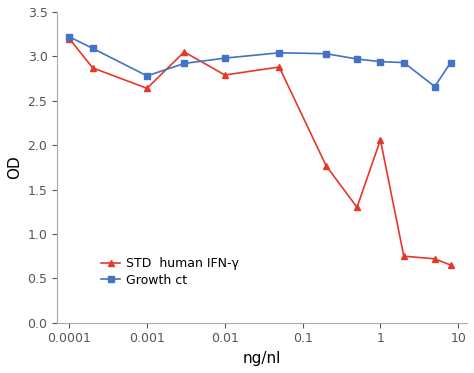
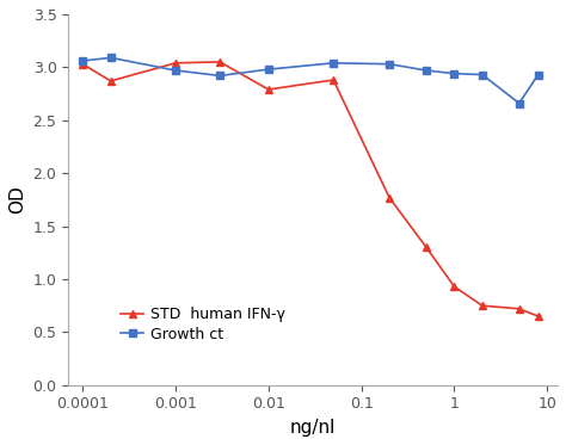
STD human IFN-γ/0.0001: 3.20 -> 3.03
Growth ct/0.0001: 3.22 -> 3.06
STD human IFN-γ/0.001: 2.64 -> 3.04
Growth ct/0.001: 2.78 -> 2.97
STD human IFN-γ/1: 2.06 -> 0.93
